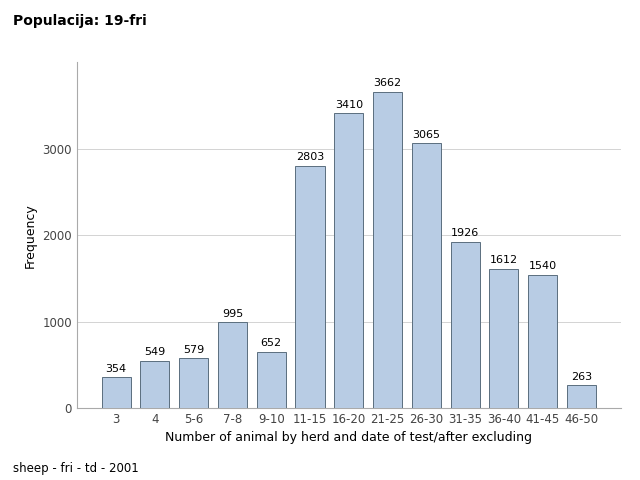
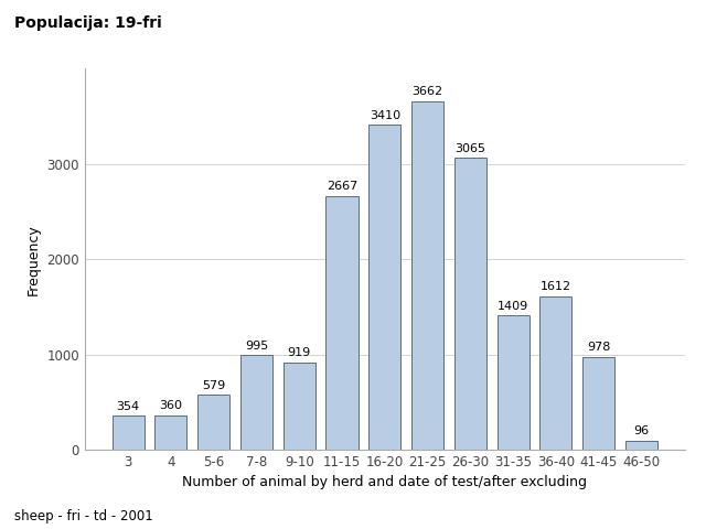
4: 549 -> 360
9-10: 652 -> 919
11-15: 2803 -> 2667
31-35: 1926 -> 1409
41-45: 1540 -> 978
46-50: 263 -> 96
